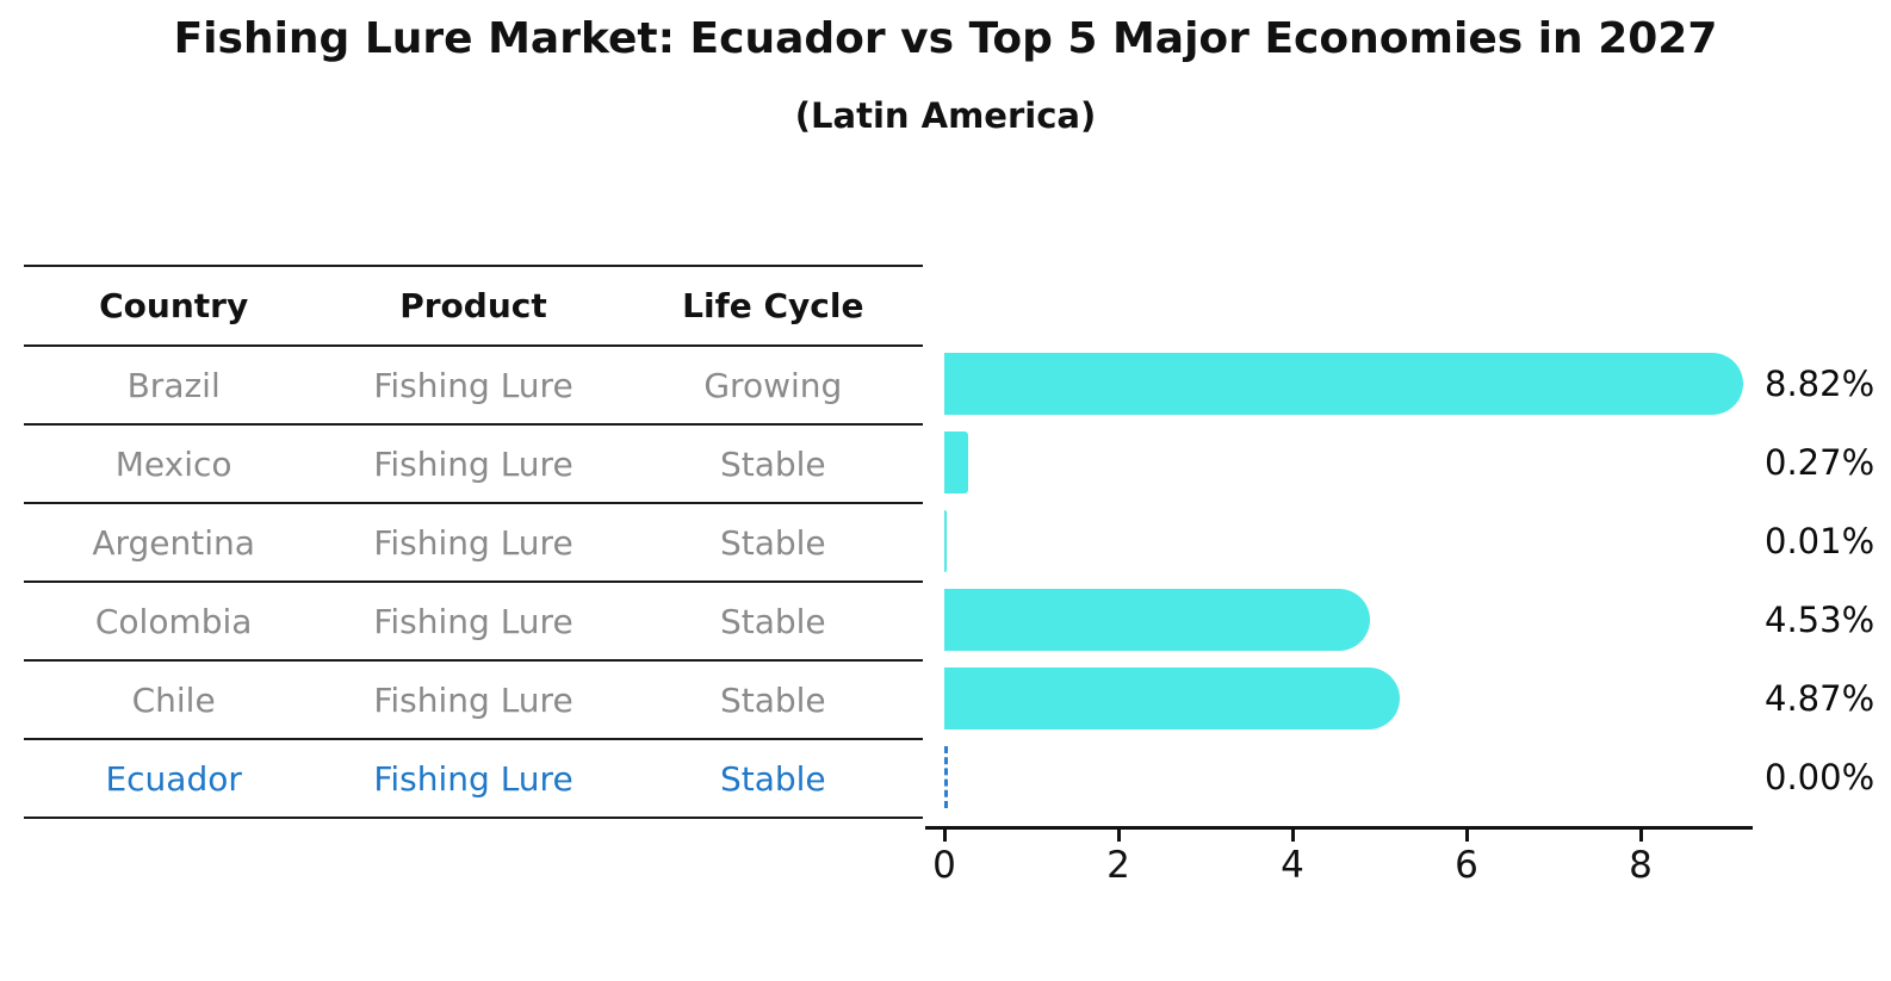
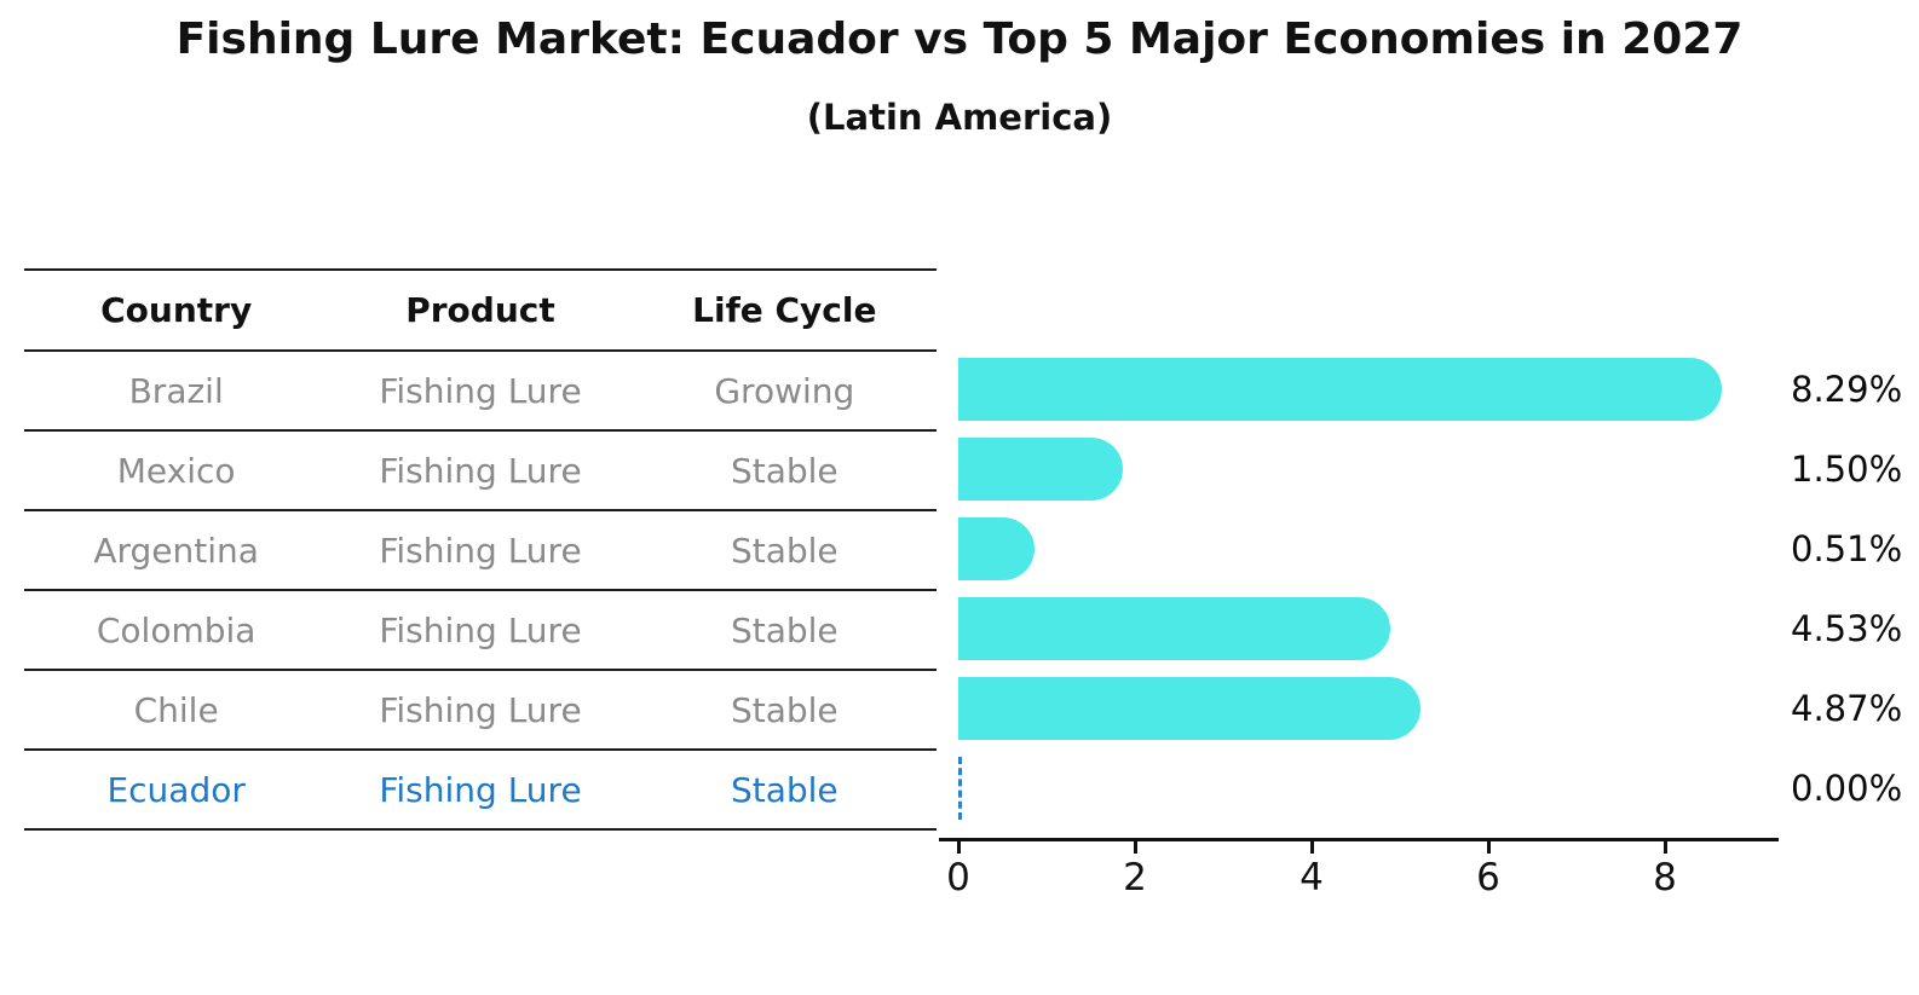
Brazil: 8.82% -> 8.29%
Mexico: 0.27% -> 1.50%
Argentina: 0.01% -> 0.51%
